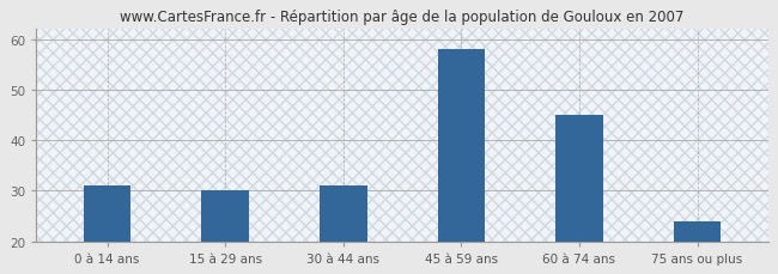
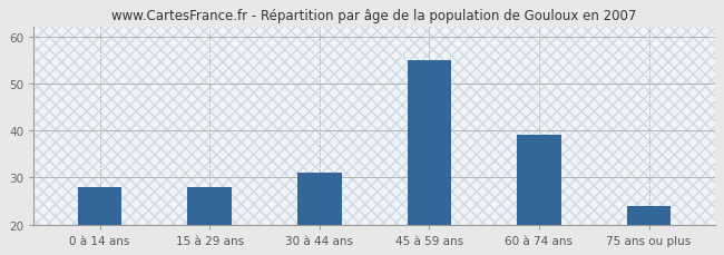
0 à 14 ans: 31 -> 28
15 à 29 ans: 30 -> 28
45 à 59 ans: 58 -> 55
60 à 74 ans: 45 -> 39
